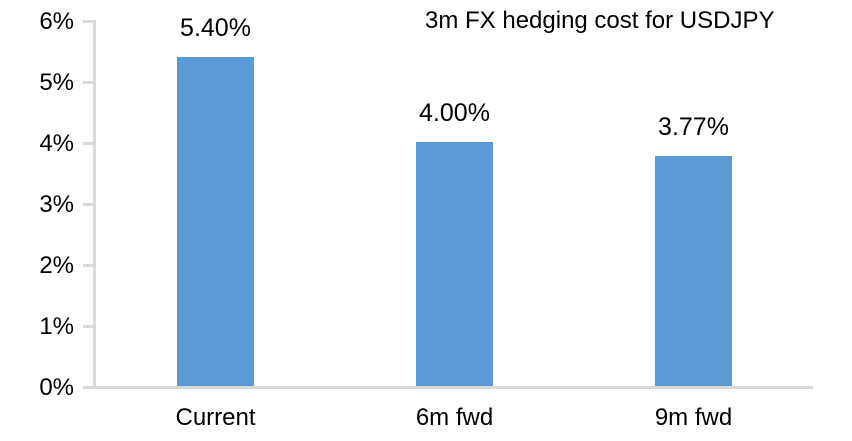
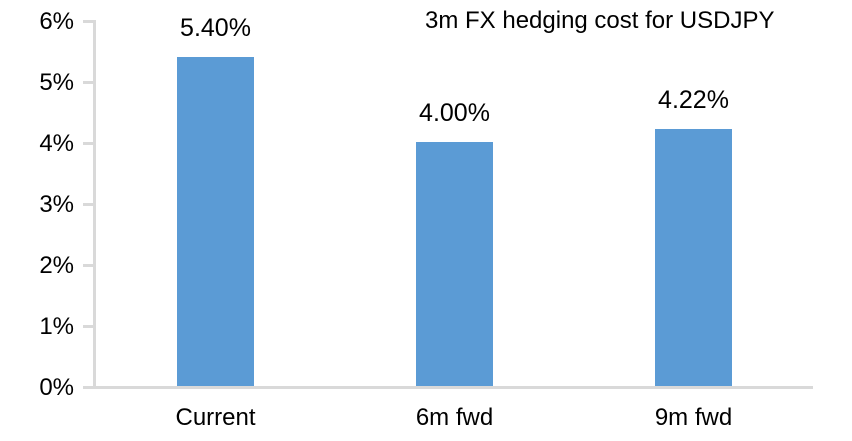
9m fwd: 3.77% -> 4.22%
